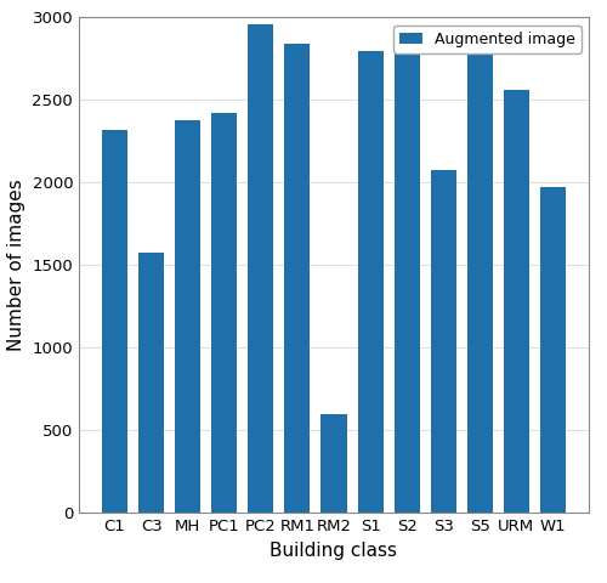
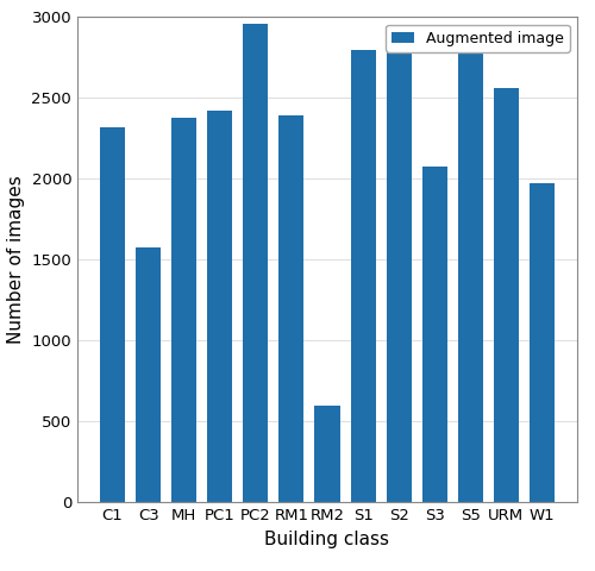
RM1: 2840 -> 2390
